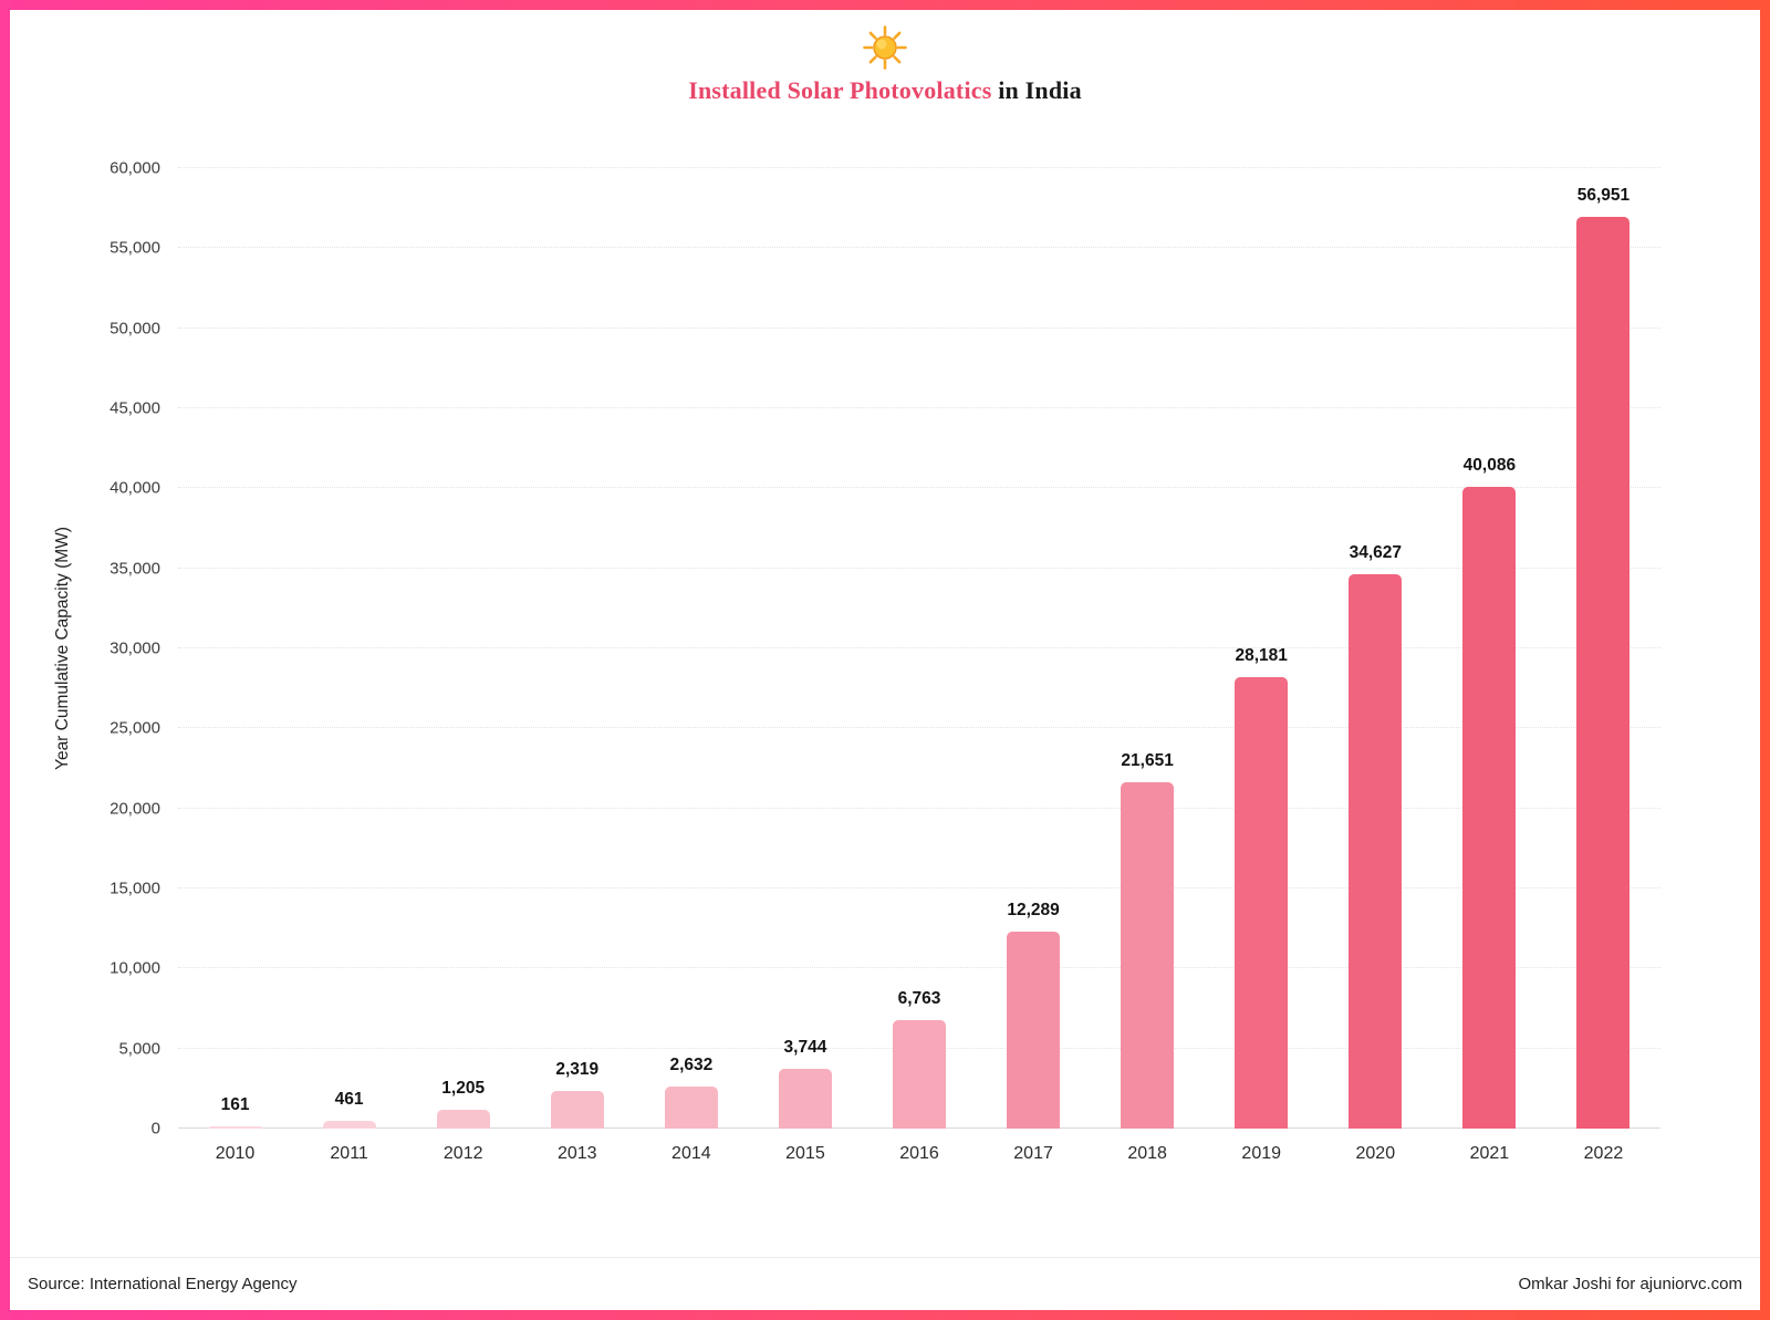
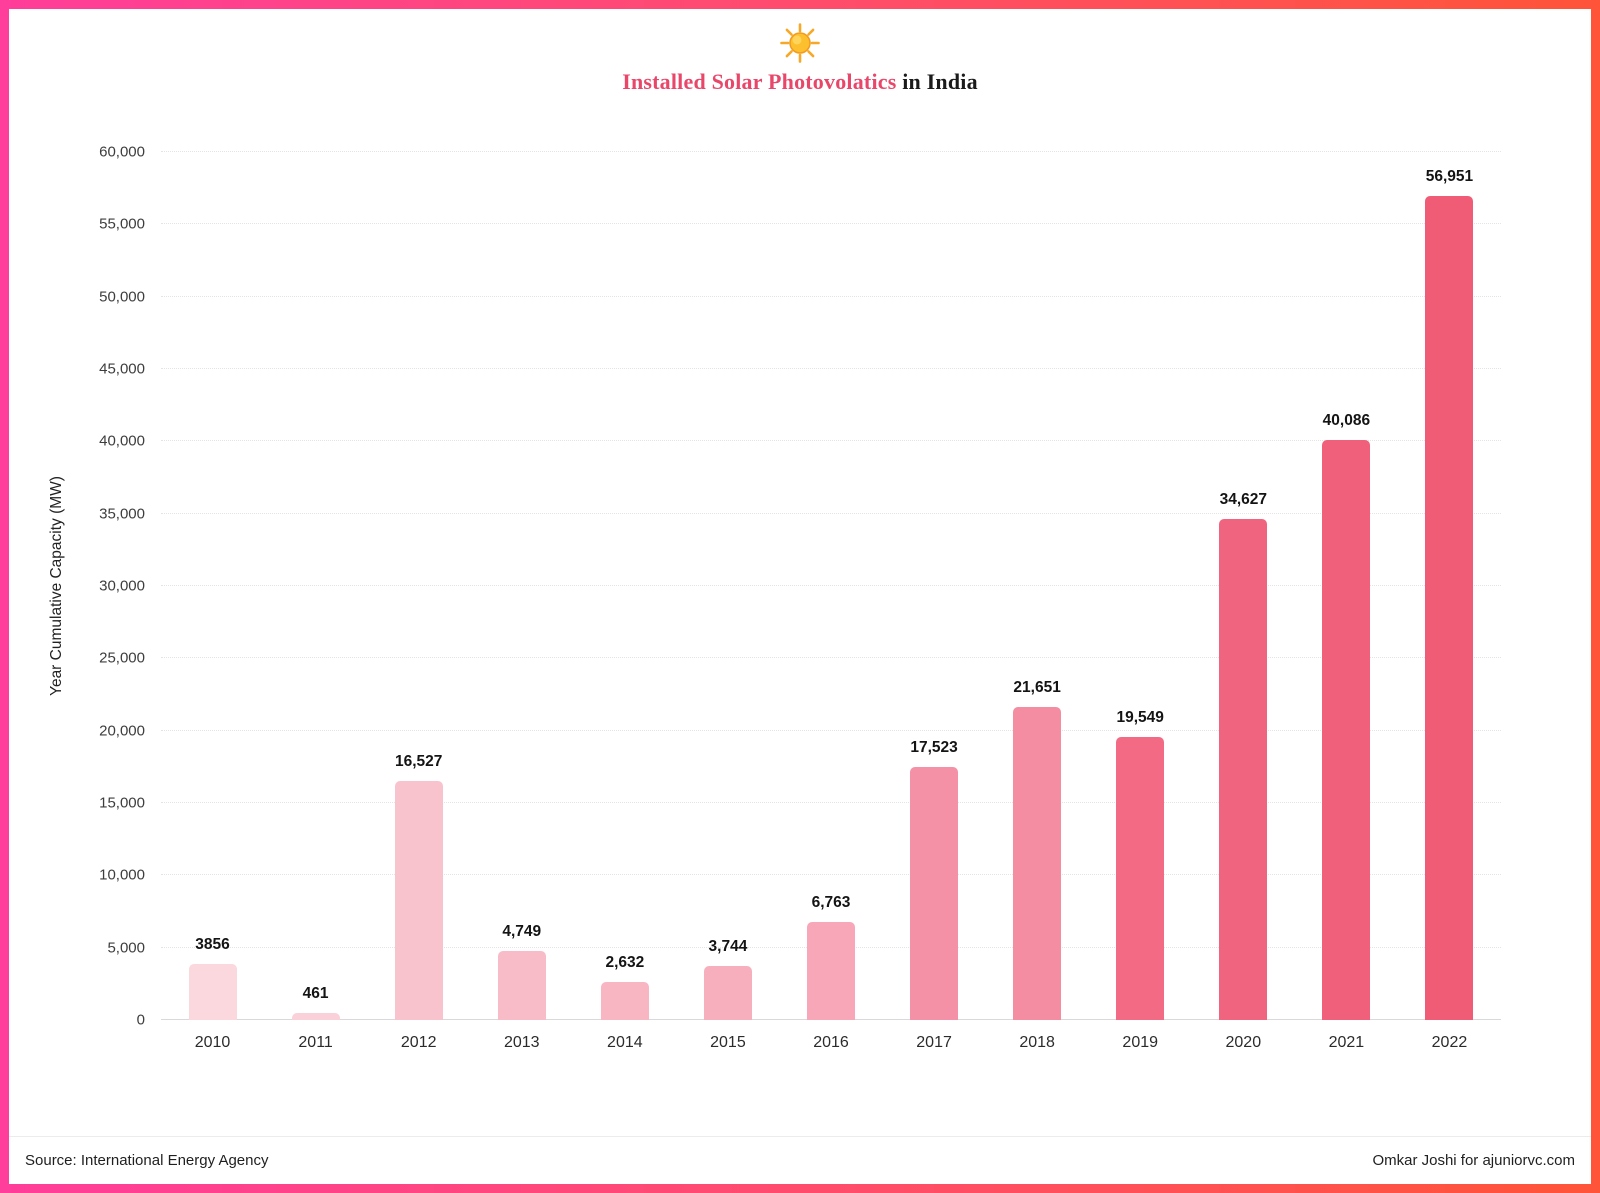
2010: 161 -> 3856
2012: 1,205 -> 16,527
2013: 2,319 -> 4,749
2017: 12,289 -> 17,523
2019: 28,181 -> 19,549
